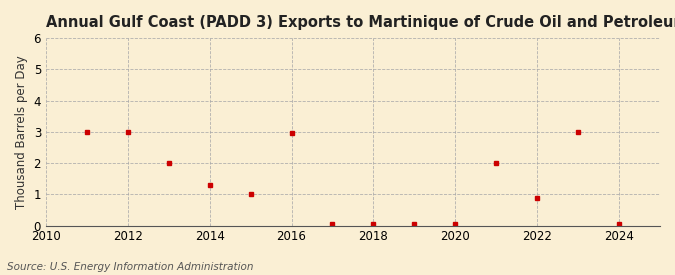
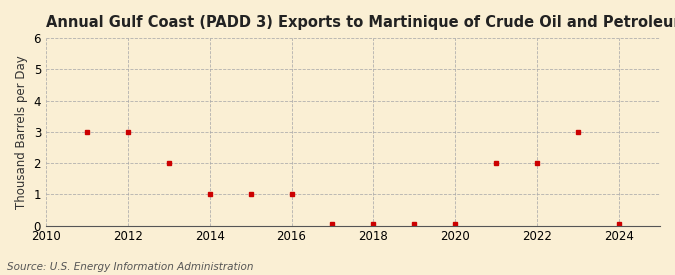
2014: 1.30 -> 1.00
2016: 2.95 -> 1.00
2022: 0.90 -> 2.00
